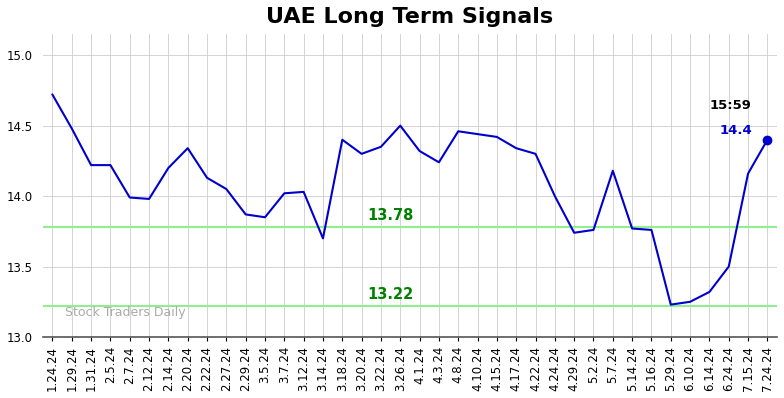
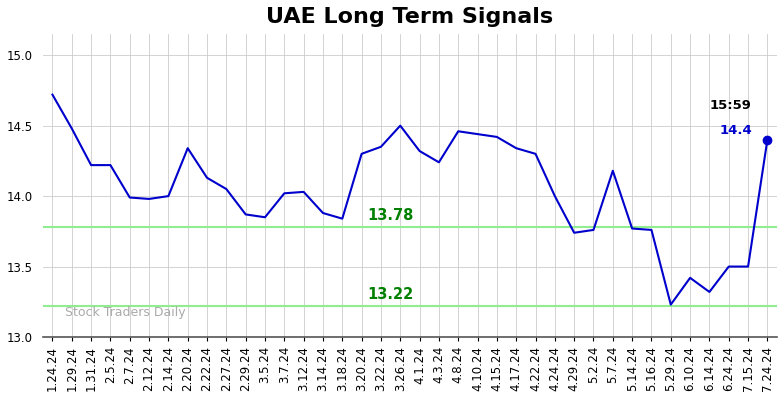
2.14.24: 14.20 -> 14.00
3.14.24: 13.70 -> 13.88
3.18.24: 14.40 -> 13.84
6.10.24: 13.25 -> 13.42
7.15.24: 14.16 -> 13.50
